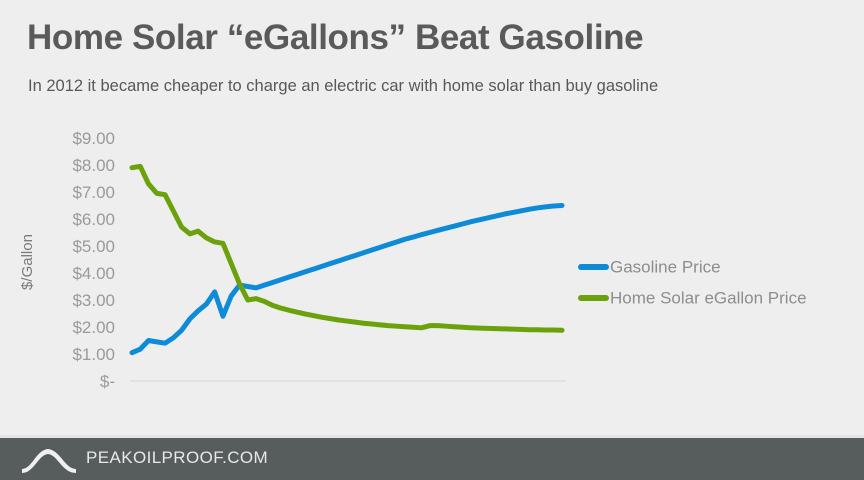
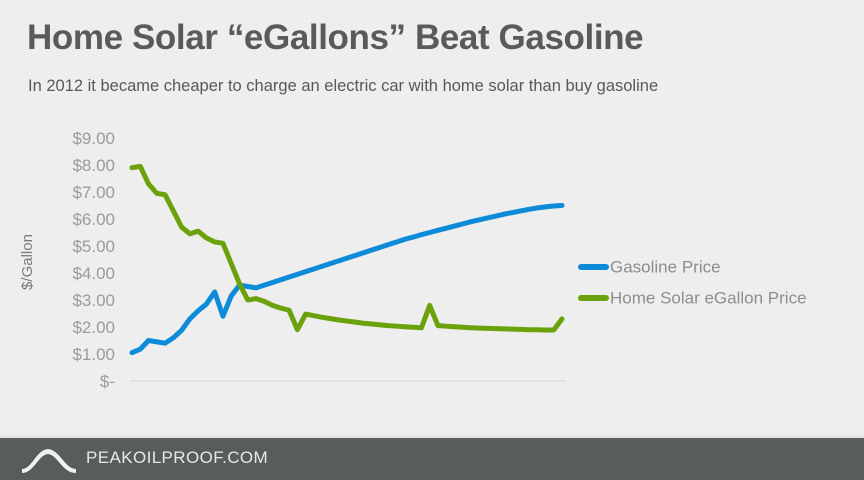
Home Solar eGallon Price/2018: $2.5 -> $1.9
Home Solar eGallon Price/2034: $2.0 -> $2.8
Home Solar eGallon Price/2050: $1.9 -> $2.3
